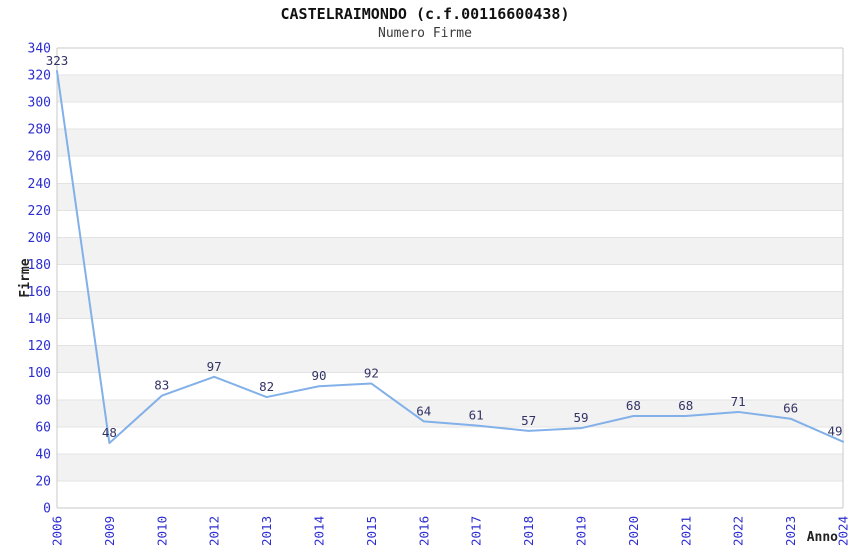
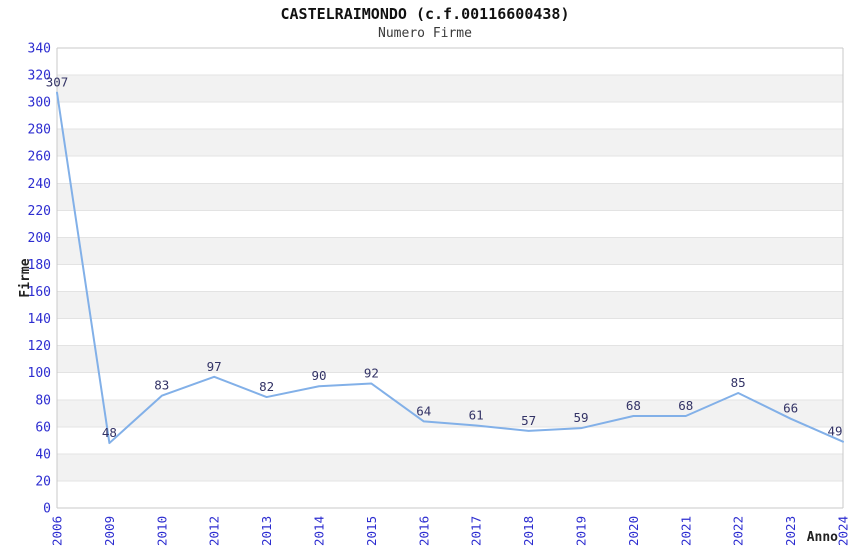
2006: 323 -> 307
2022: 71 -> 85
